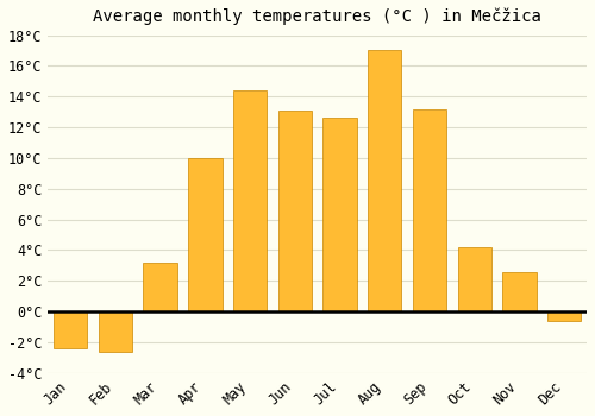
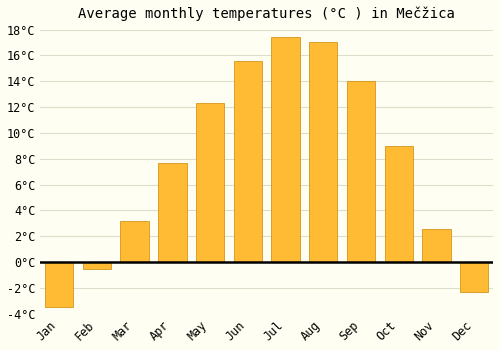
Jan: -2.4°C -> -3.5°C
Feb: -2.6°C -> -0.5°C
Apr: 10.0°C -> 7.7°C
May: 14.4°C -> 12.3°C
Jun: 13.1°C -> 15.6°C
Jul: 12.6°C -> 17.4°C
Sep: 13.2°C -> 14.0°C
Oct: 4.2°C -> 9.0°C
Dec: -0.6°C -> -2.3°C
